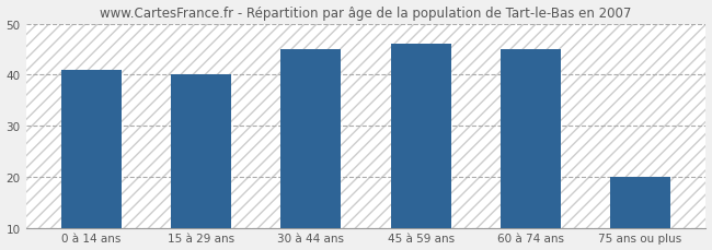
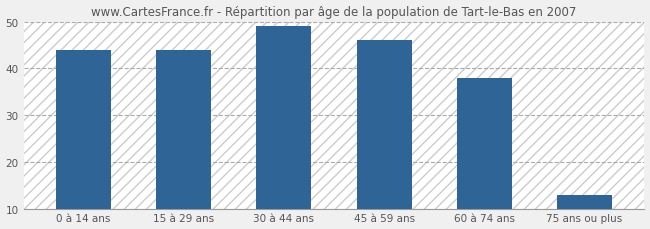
0 à 14 ans: 41 -> 44
15 à 29 ans: 40 -> 44
30 à 44 ans: 45 -> 49
60 à 74 ans: 45 -> 38
75 ans ou plus: 20 -> 13
